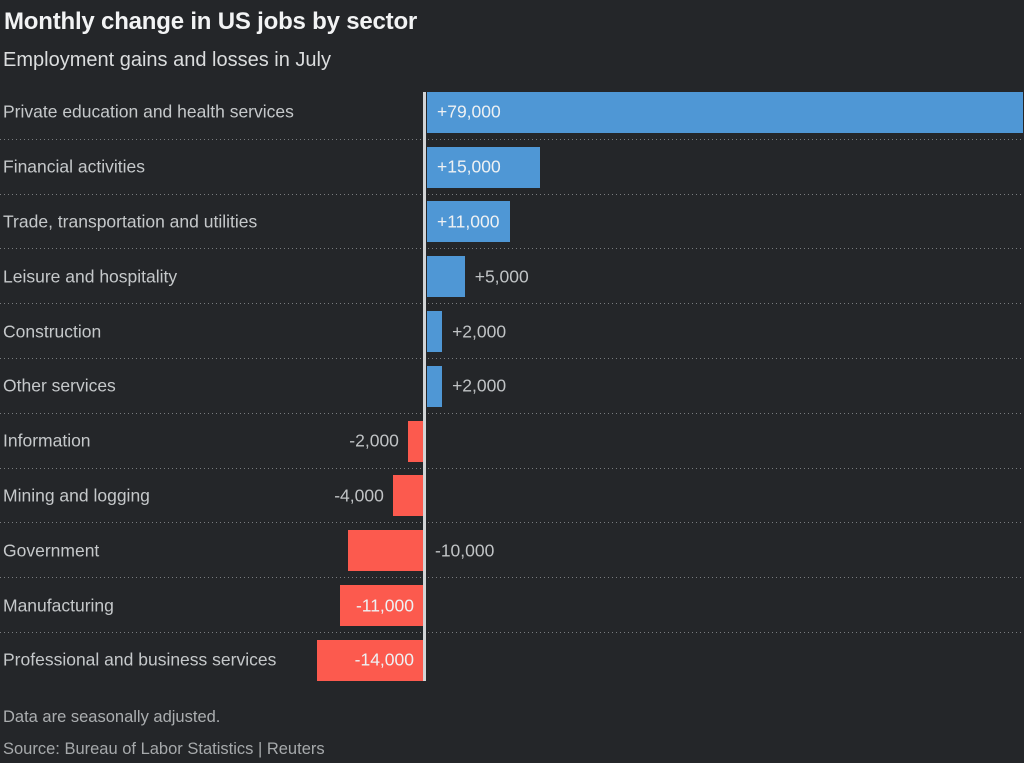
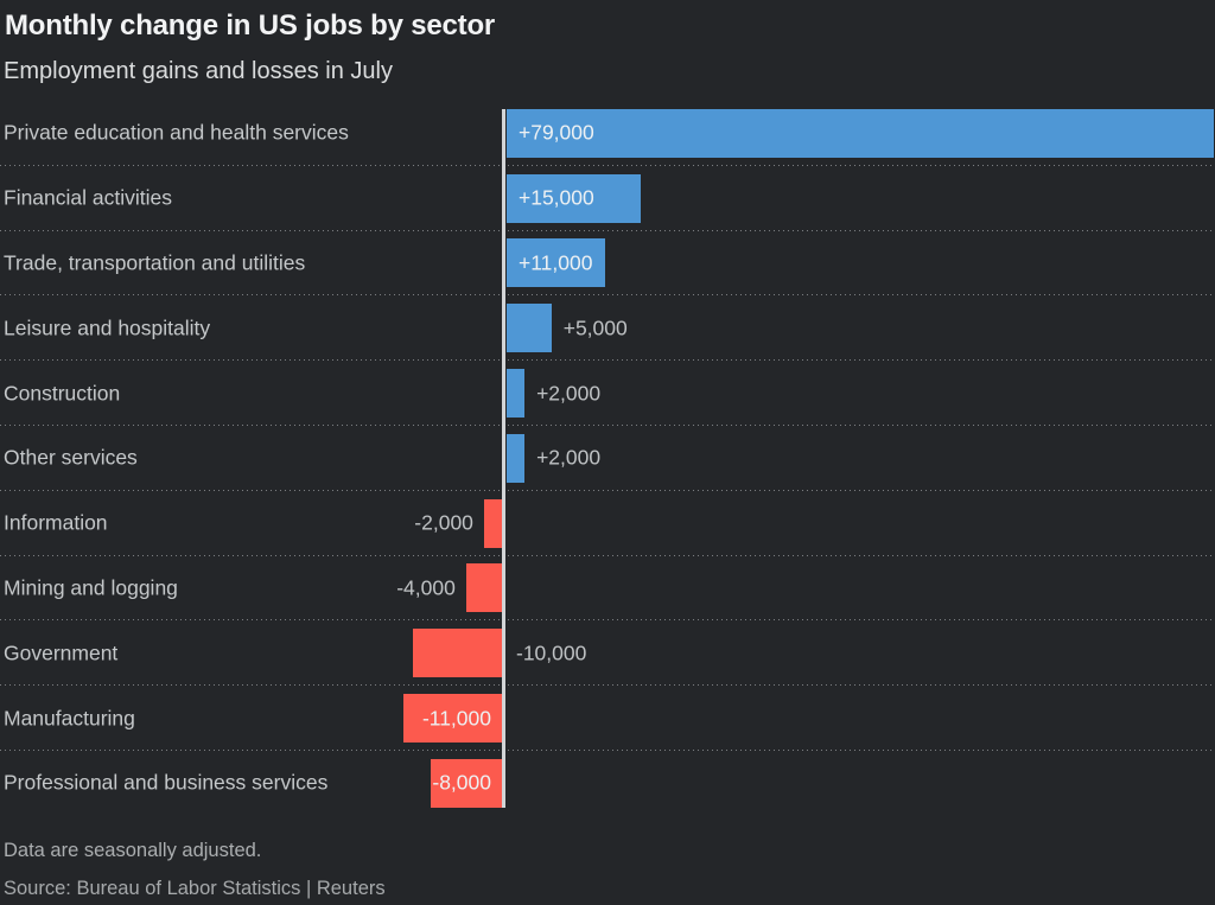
Professional and business services: -14,000 -> -8,000
